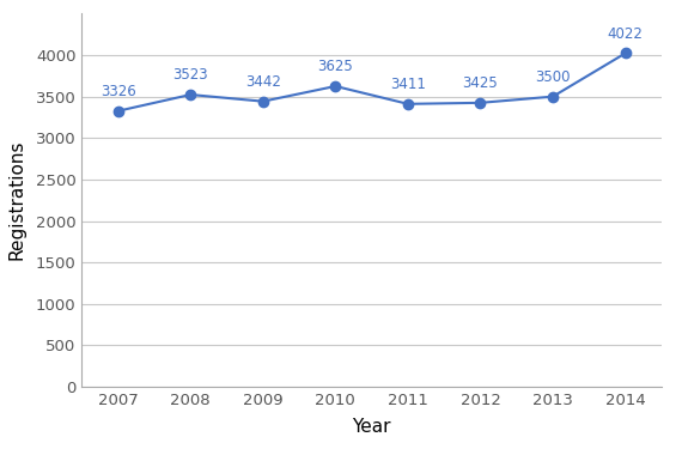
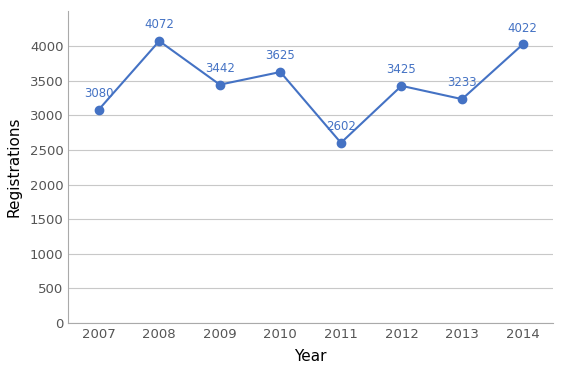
2007: 3326 -> 3080
2008: 3523 -> 4072
2011: 3411 -> 2602
2013: 3500 -> 3233
